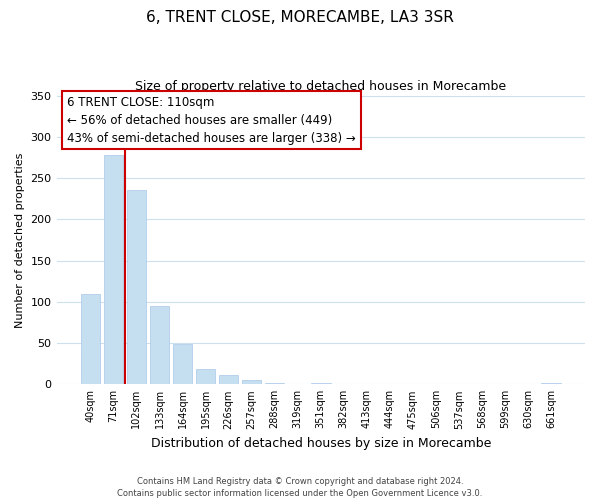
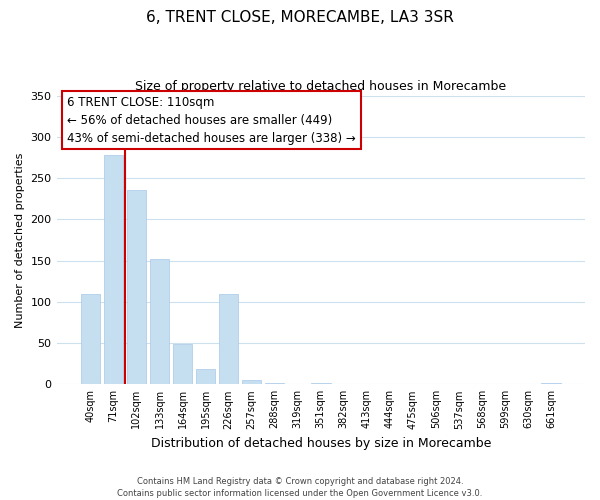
133sqm: 95 -> 152
226sqm: 11 -> 110
